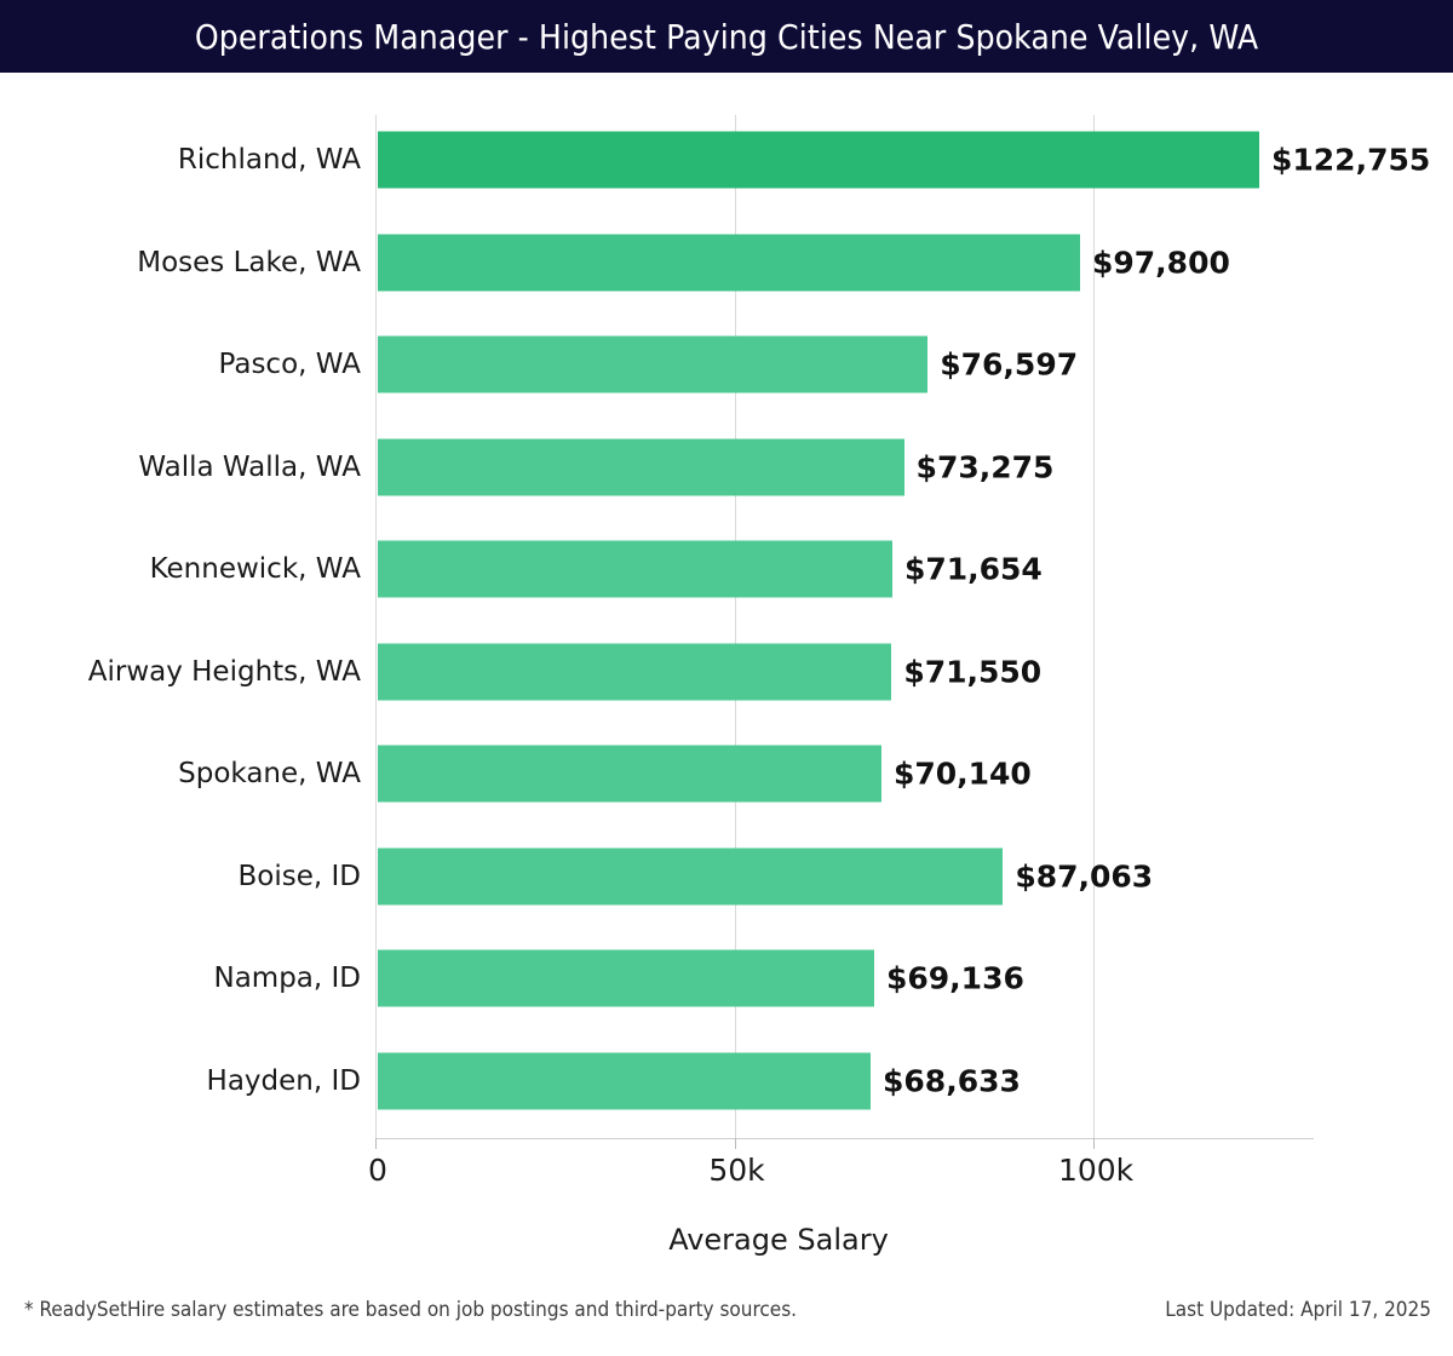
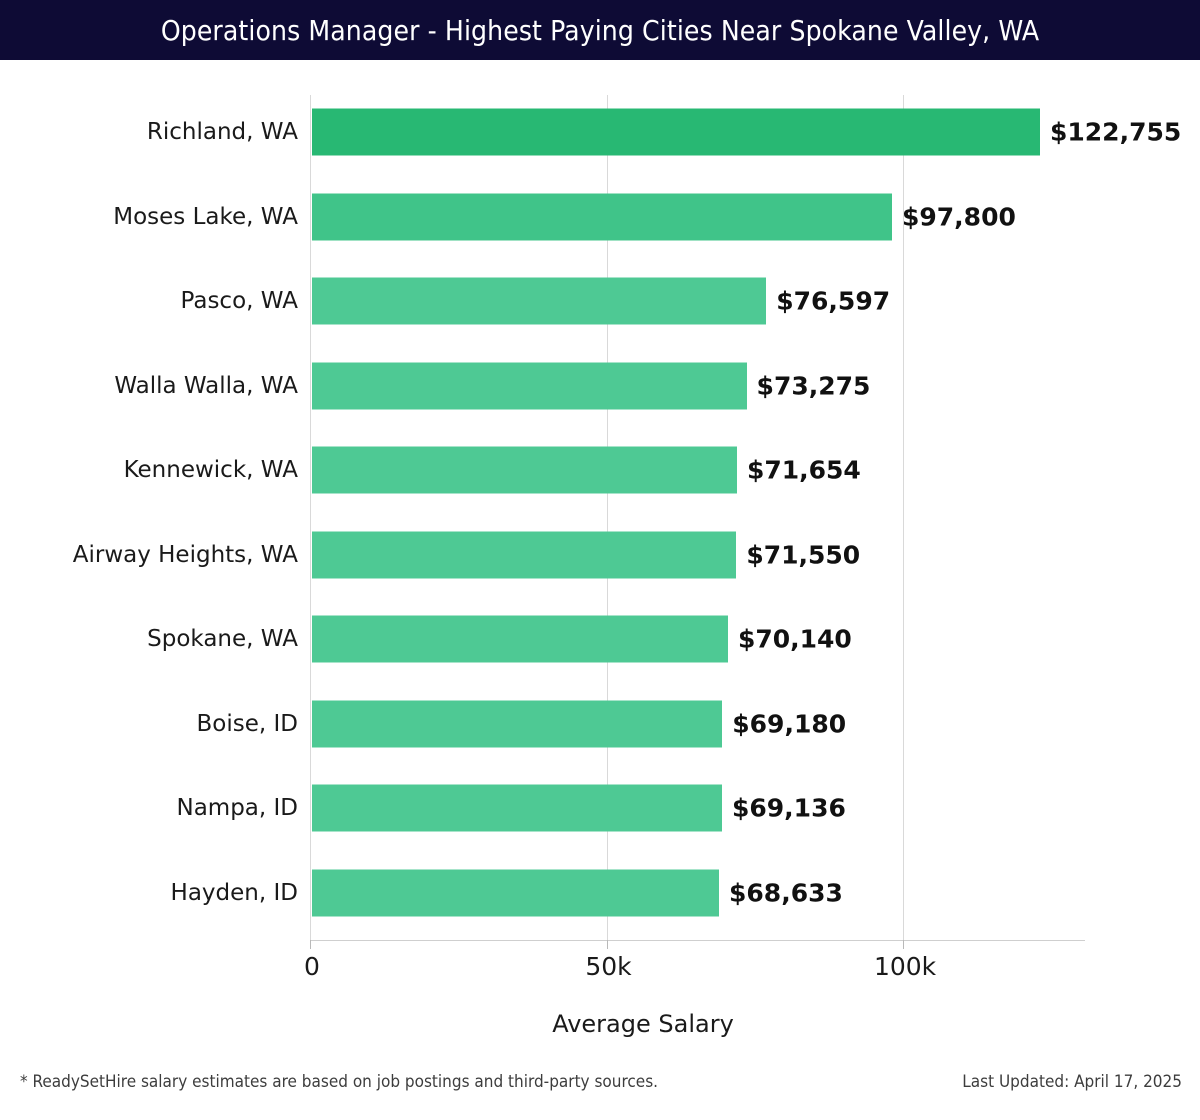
Boise, ID: $87,063 -> $69,180
